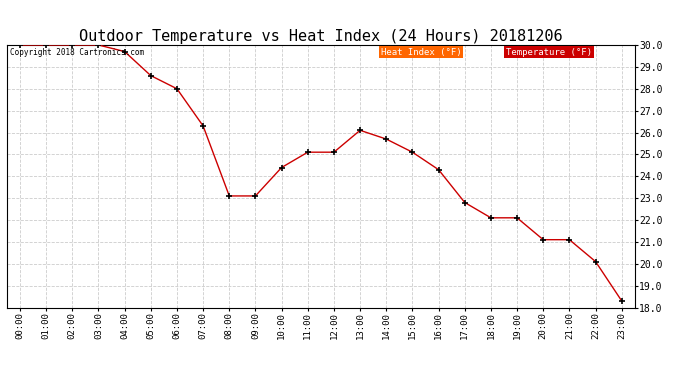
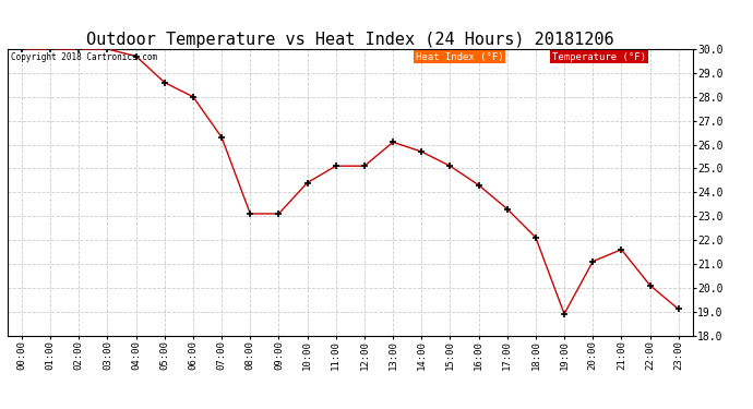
17:00: 22.8 -> 23.3
19:00: 22.1 -> 18.9
21:00: 21.1 -> 21.6
23:00: 18.3 -> 19.1
